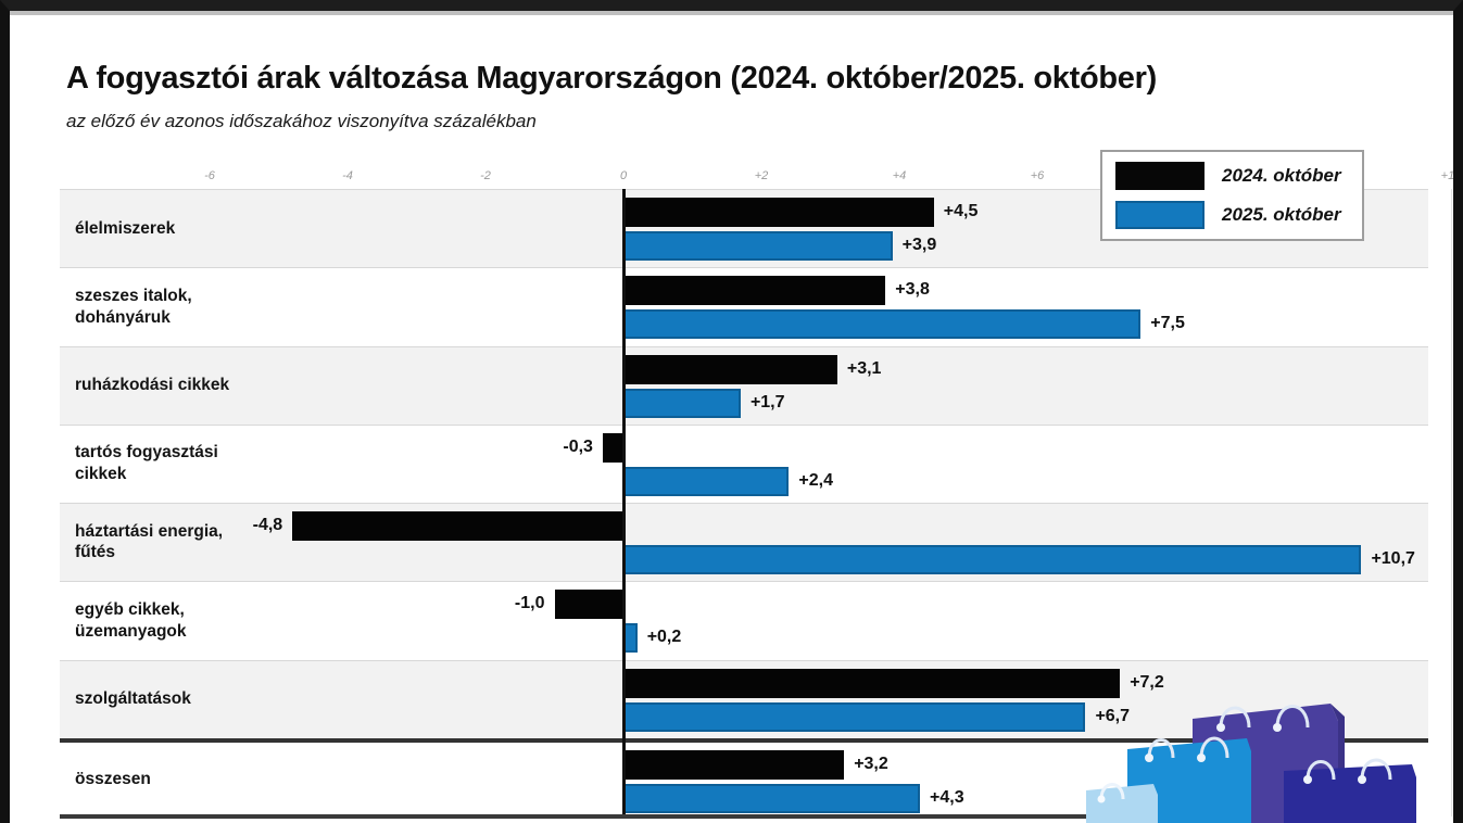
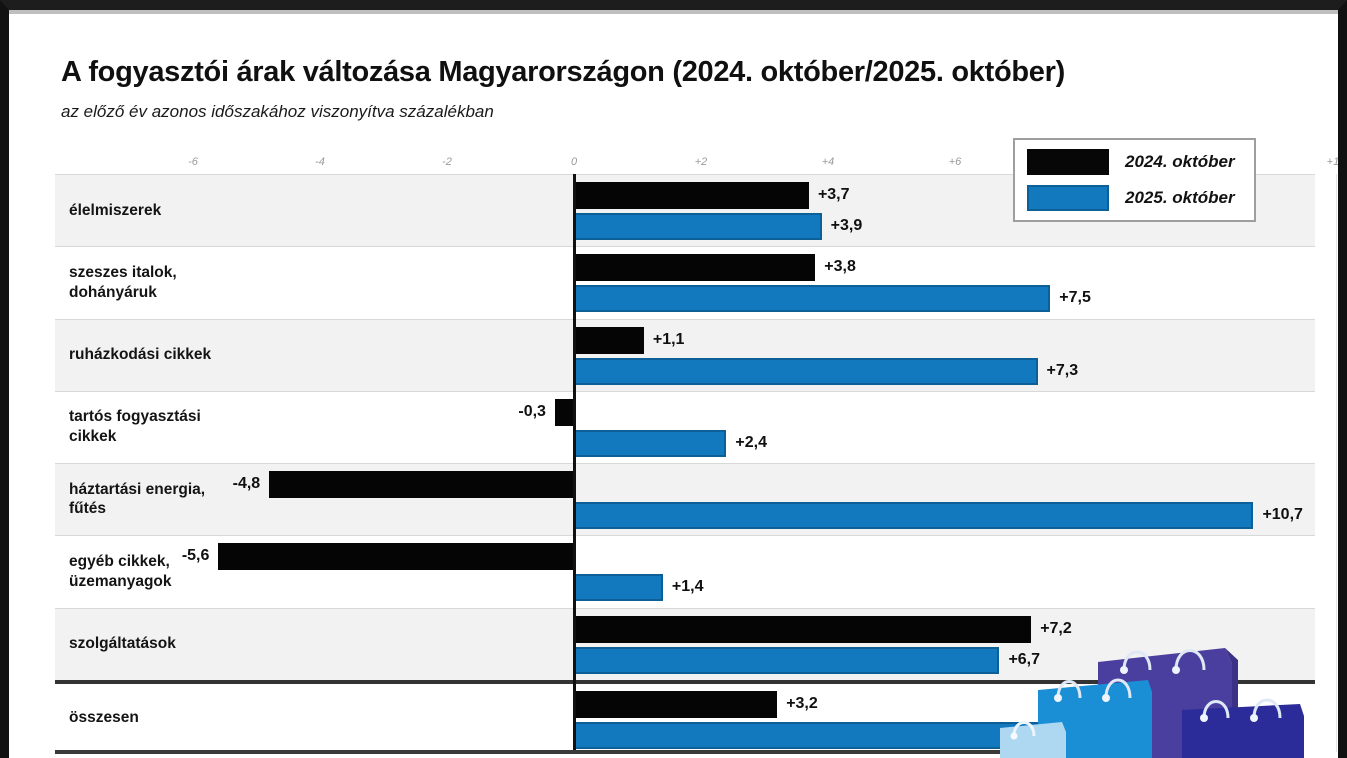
2024. október/élelmiszerek: +4,5 -> +3,7
2024. október/ruházkodási cikkek: +3,1 -> +1,1
2025. október/ruházkodási cikkek: +1,7 -> +7,3
2024. október/egyéb cikkek, üzemanyagok: -1,0 -> -5,6
2025. október/egyéb cikkek, üzemanyagok: +0,2 -> +1,4
2025. október/összesen: +4,3 -> +7,4
